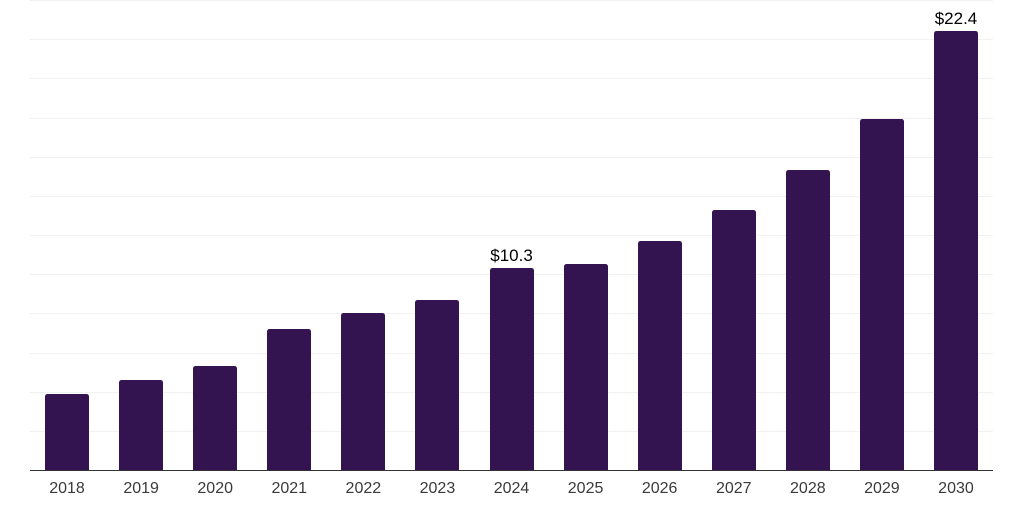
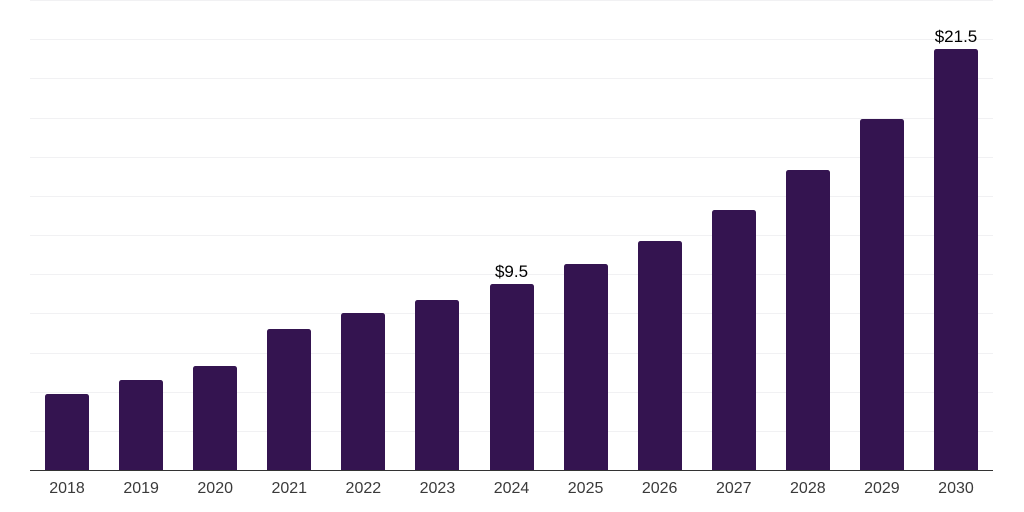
2024: $10.3 -> $9.5
2030: $22.4 -> $21.5
